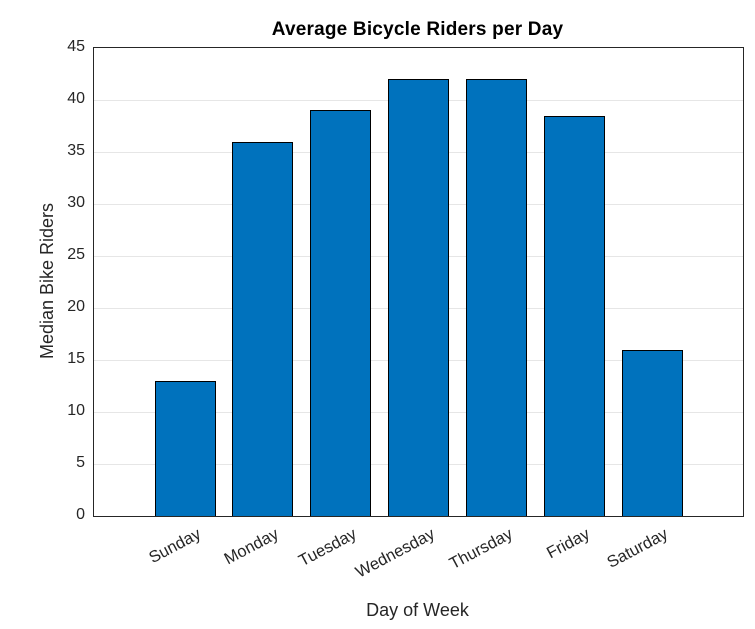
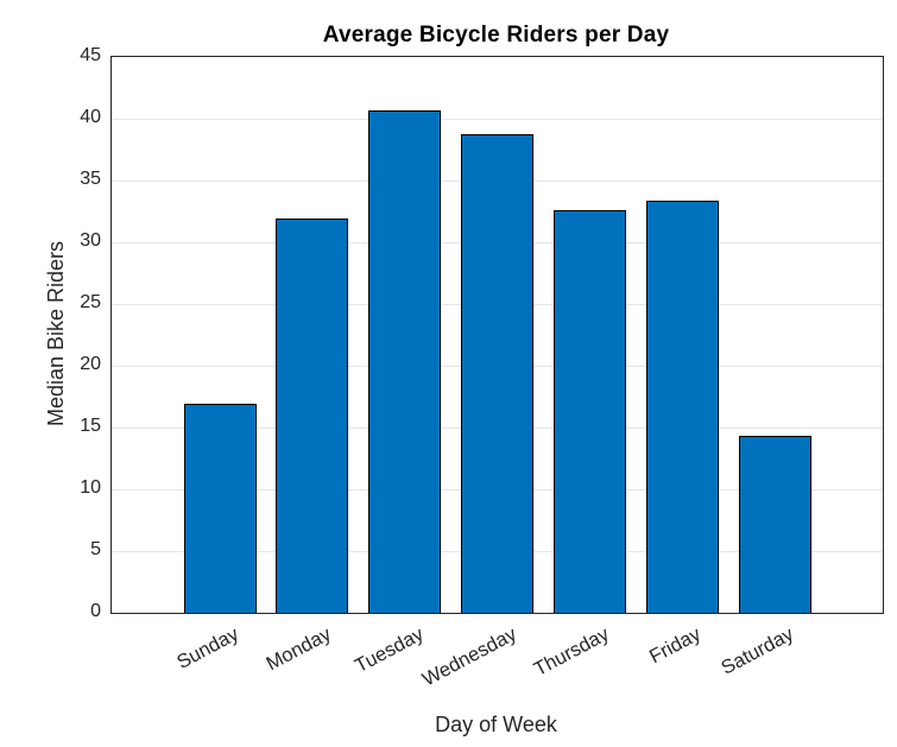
Sunday: 13.0 -> 16.9
Monday: 36.0 -> 31.9
Tuesday: 39.0 -> 40.7
Wednesday: 42.0 -> 38.8
Thursday: 42.0 -> 32.6
Friday: 38.5 -> 33.4
Saturday: 16.0 -> 14.3
